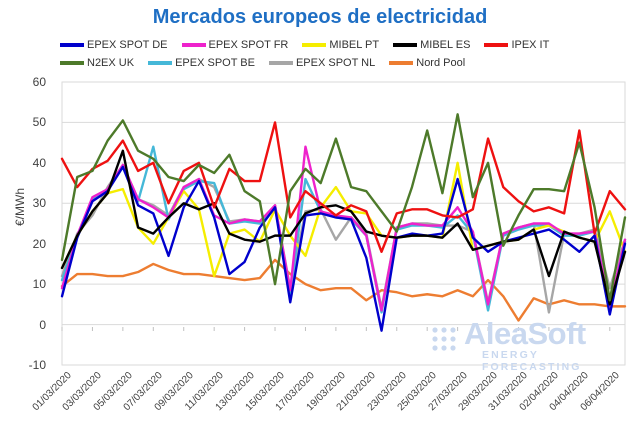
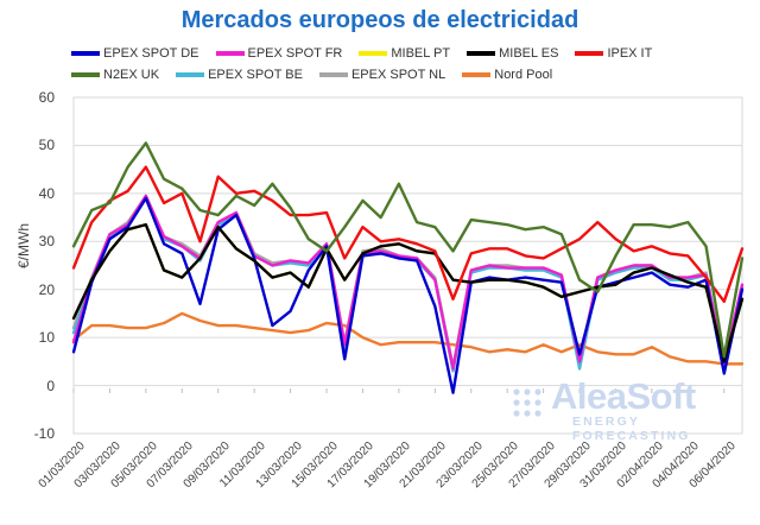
IPEX IT/01/03/2020: 41 -> 24
N2EX UK/01/03/2020: 16 -> 29
EPEX SPOT NL/03/03/2020: 27 -> 32
MIBEL ES/05/03/2020: 43 -> 34
MIBEL PT/07/03/2020: 20 -> 22
EPEX SPOT BE/07/03/2020: 44 -> 29
EPEX SPOT DE/09/03/2020: 29 -> 32
MIBEL ES/09/03/2020: 30 -> 33
IPEX IT/09/03/2020: 38 -> 44
MIBEL PT/11/03/2020: 12 -> 26
MIBEL ES/11/03/2020: 30 -> 26
IPEX IT/11/03/2020: 29 -> 40
EPEX SPOT BE/11/03/2020: 35 -> 27
EPEX SPOT NL/11/03/2020: 34 -> 28
MIBEL ES/13/03/2020: 21 -> 24
N2EX UK/13/03/2020: 33 -> 37
MIBEL ES/15/03/2020: 22 -> 28
IPEX IT/15/03/2020: 50 -> 36
N2EX UK/15/03/2020: 10 -> 28
Nord Pool/15/03/2020: 16 -> 13
EPEX SPOT FR/17/03/2020: 44 -> 28
MIBEL PT/17/03/2020: 17 -> 28
EPEX SPOT BE/17/03/2020: 36 -> 28
MIBEL PT/19/03/2020: 34 -> 30
IPEX IT/19/03/2020: 27 -> 30
N2EX UK/19/03/2020: 46 -> 42
EPEX SPOT NL/19/03/2020: 21 -> 27
MIBEL ES/21/03/2020: 23 -> 28
Nord Pool/21/03/2020: 6 -> 9
N2EX UK/23/03/2020: 23 -> 34
N2EX UK/25/03/2020: 48 -> 34
EPEX SPOT DE/27/03/2020: 36 -> 22
EPEX SPOT FR/27/03/2020: 29 -> 24
MIBEL PT/27/03/2020: 40 -> 20
MIBEL ES/27/03/2020: 25 -> 20
N2EX UK/27/03/2020: 52 -> 33
EPEX SPOT BE/27/03/2020: 27 -> 24
EPEX SPOT DE/29/03/2020: 18 -> 6
IPEX IT/29/03/2020: 46 -> 30
N2EX UK/29/03/2020: 40 -> 22
Nord Pool/29/03/2020: 11 -> 8
Nord Pool/31/03/2020: 1 -> 6
MIBEL ES/02/04/2020: 12 -> 24
EPEX SPOT NL/02/04/2020: 3 -> 25
Nord Pool/02/04/2020: 5 -> 8
EPEX SPOT DE/04/04/2020: 18 -> 20
IPEX IT/04/04/2020: 48 -> 27
N2EX UK/04/04/2020: 45 -> 34
MIBEL PT/06/04/2020: 28 -> 5
IPEX IT/06/04/2020: 33 -> 18
EPEX SPOT NL/06/04/2020: 9 -> 5
